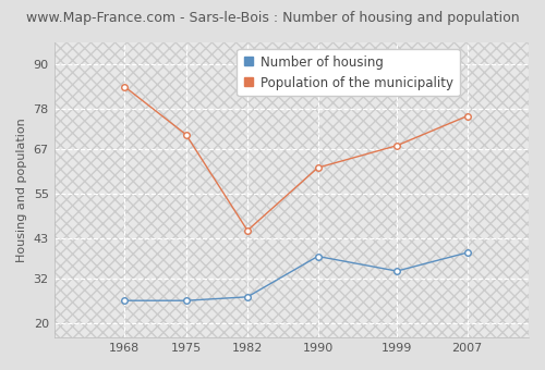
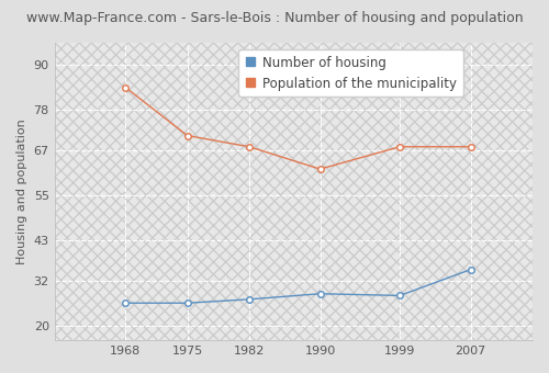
Population of the municipality/1982: 45 -> 68
Number of housing/1990: 38.0 -> 28.5
Number of housing/1999: 34.0 -> 28.0
Number of housing/2007: 39.0 -> 35.0
Population of the municipality/2007: 76 -> 68
